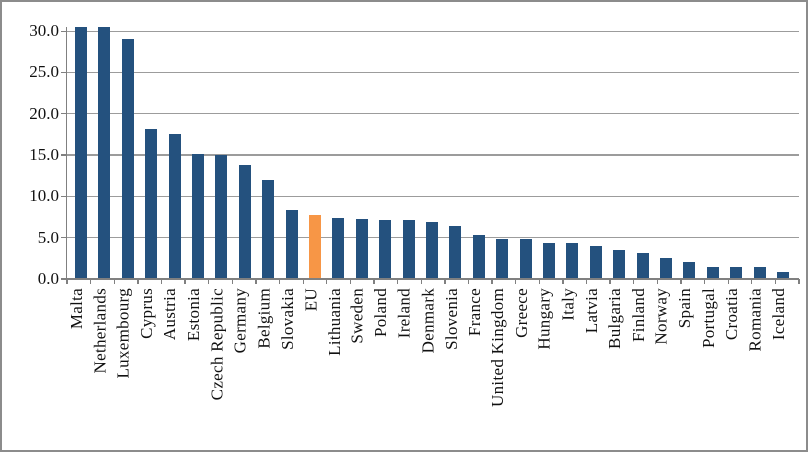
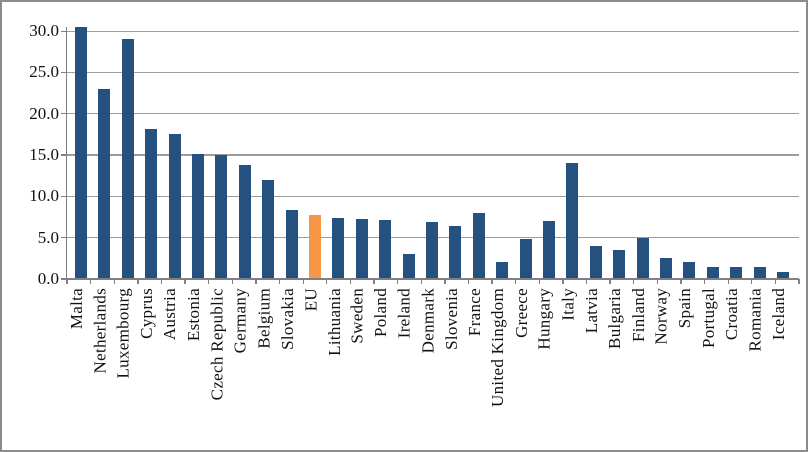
Netherlands: 30 -> 23
Ireland: 7 -> 3
France: 5 -> 8
United Kingdom: 5 -> 2
Hungary: 4 -> 7
Italy: 4 -> 14
Finland: 3 -> 5
